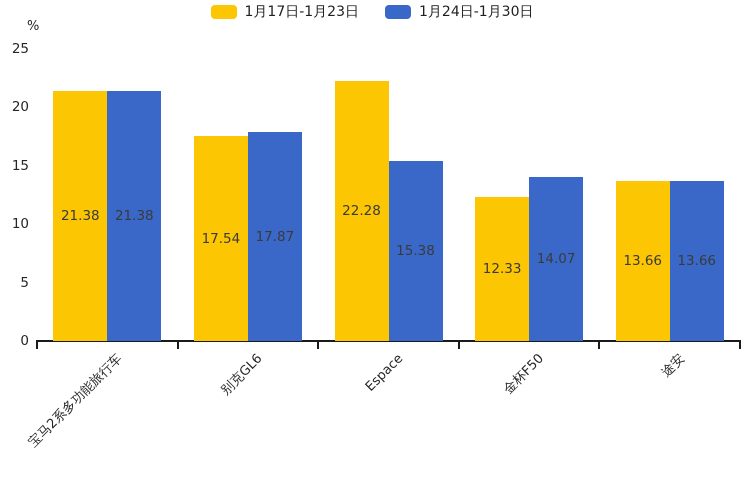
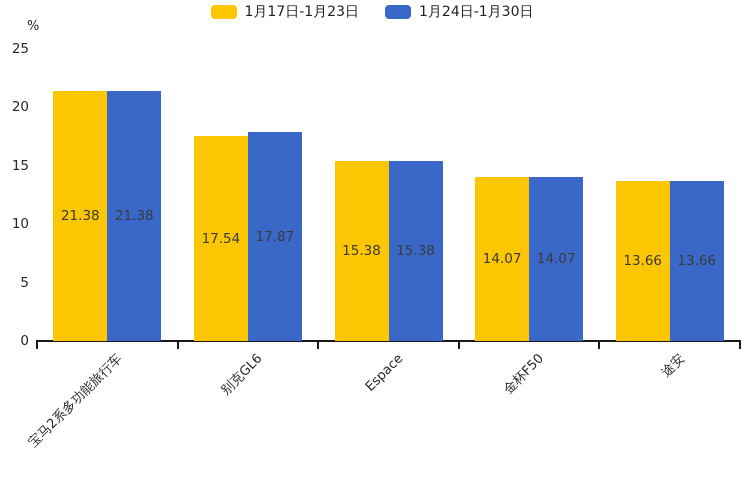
1月17日-1月23日/Espace: 22.28 -> 15.38
1月17日-1月23日/金杯F50: 12.33 -> 14.07
